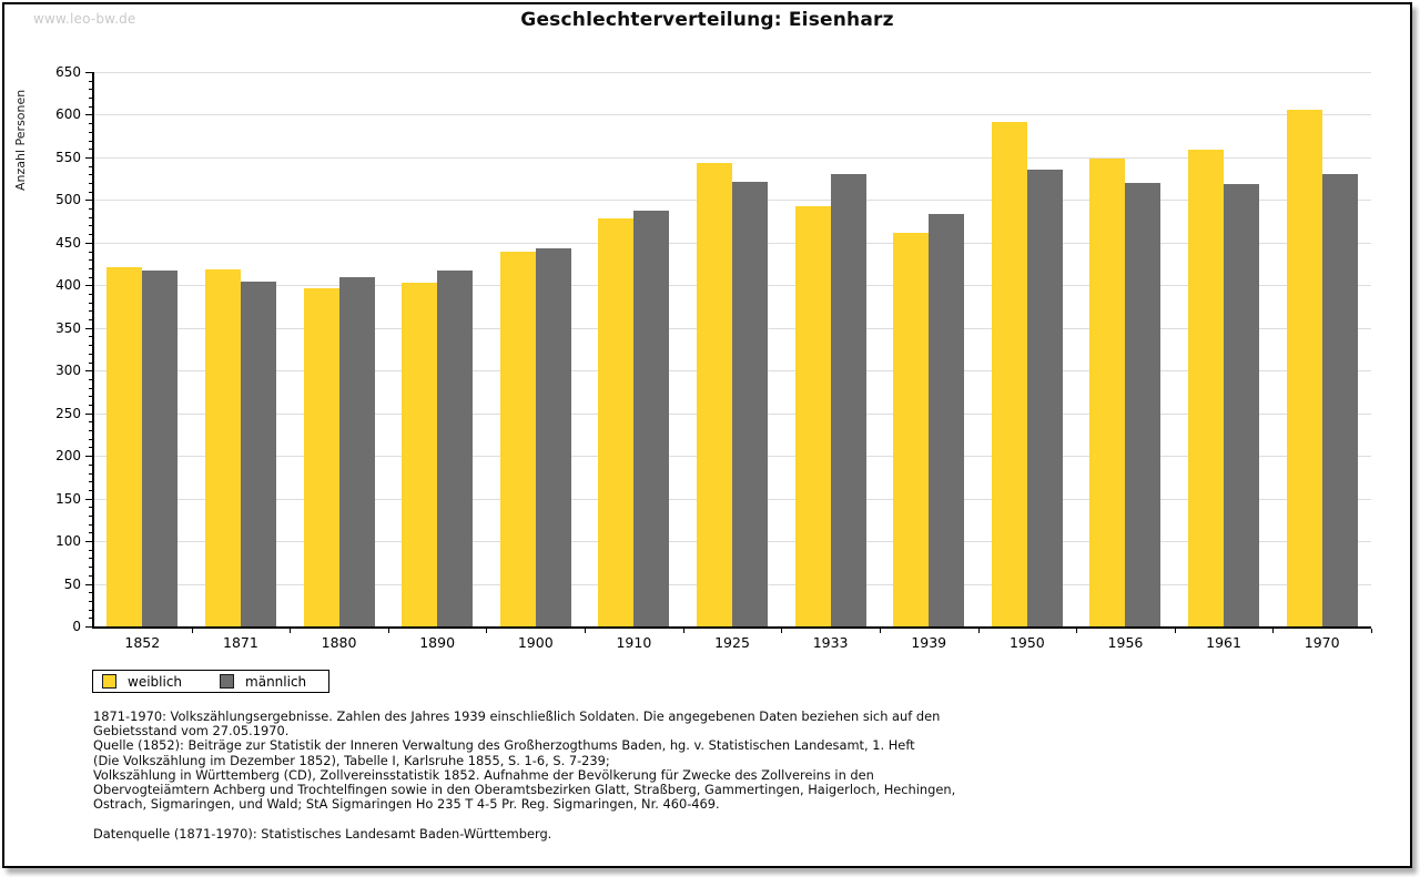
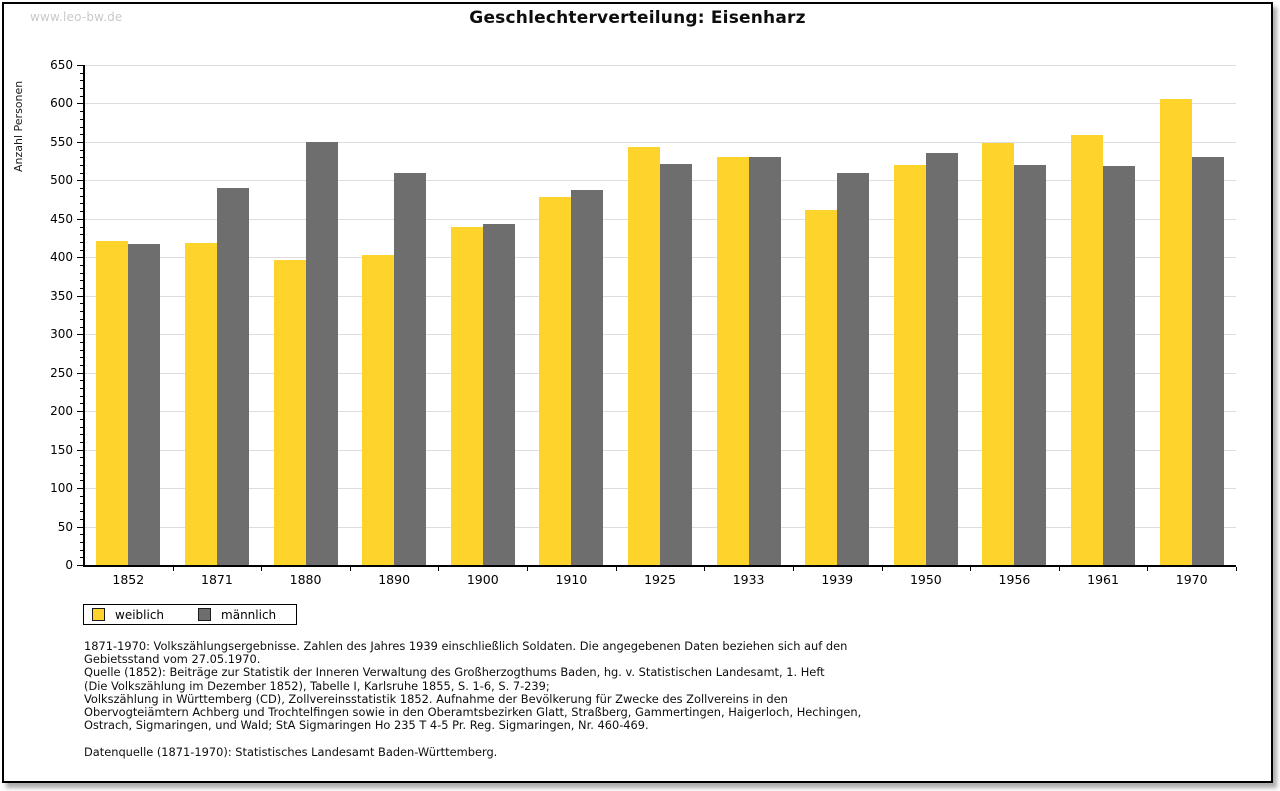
männlich/1871: 400 -> 490
männlich/1880: 410 -> 550
männlich/1890: 420 -> 510
weiblich/1933: 490 -> 530
männlich/1939: 480 -> 510
weiblich/1950: 590 -> 520
